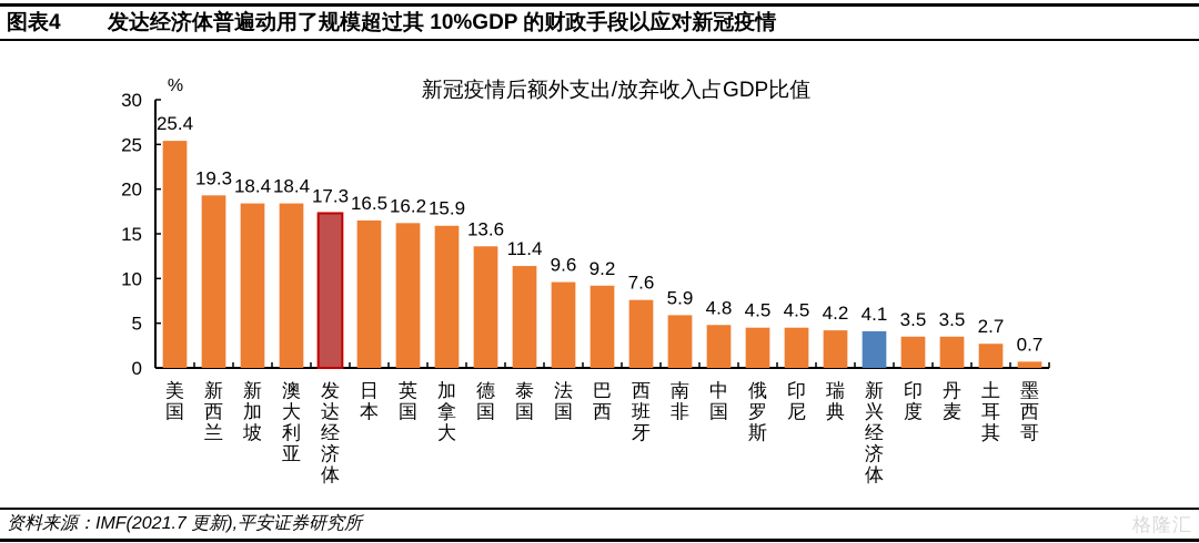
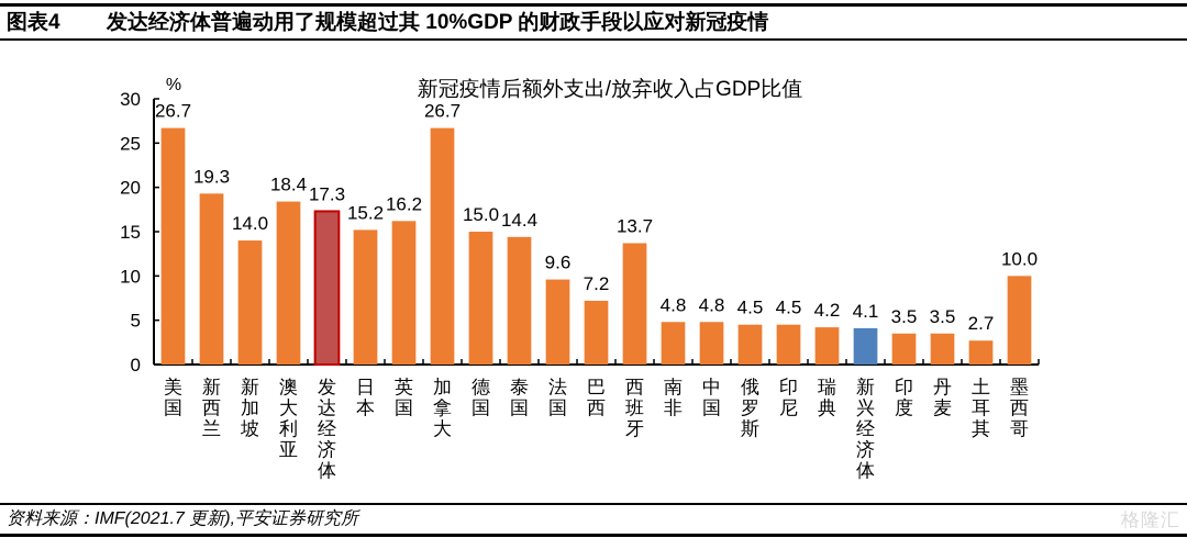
美国: 25.4 -> 26.7
新加坡: 18.4 -> 14.0
日本: 16.5 -> 15.2
加拿大: 15.9 -> 26.7
德国: 13.6 -> 15.0
泰国: 11.4 -> 14.4
巴西: 9.2 -> 7.2
西班牙: 7.6 -> 13.7
南非: 5.9 -> 4.8
墨西哥: 0.7 -> 10.0
